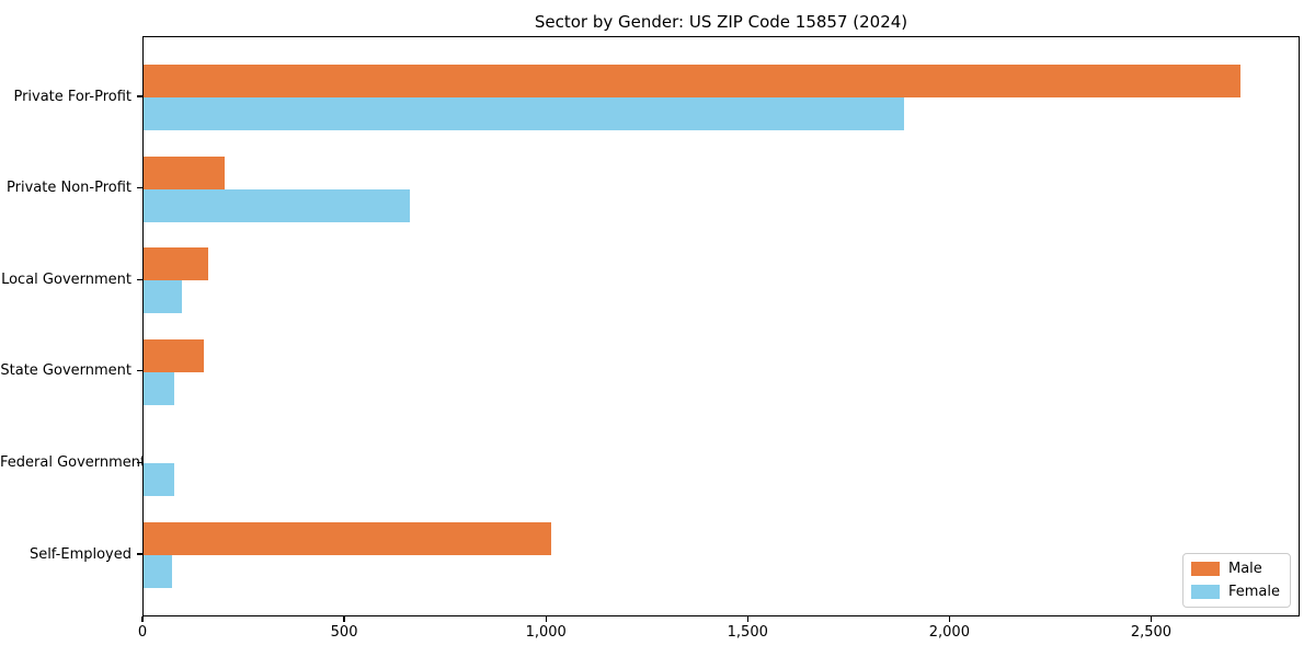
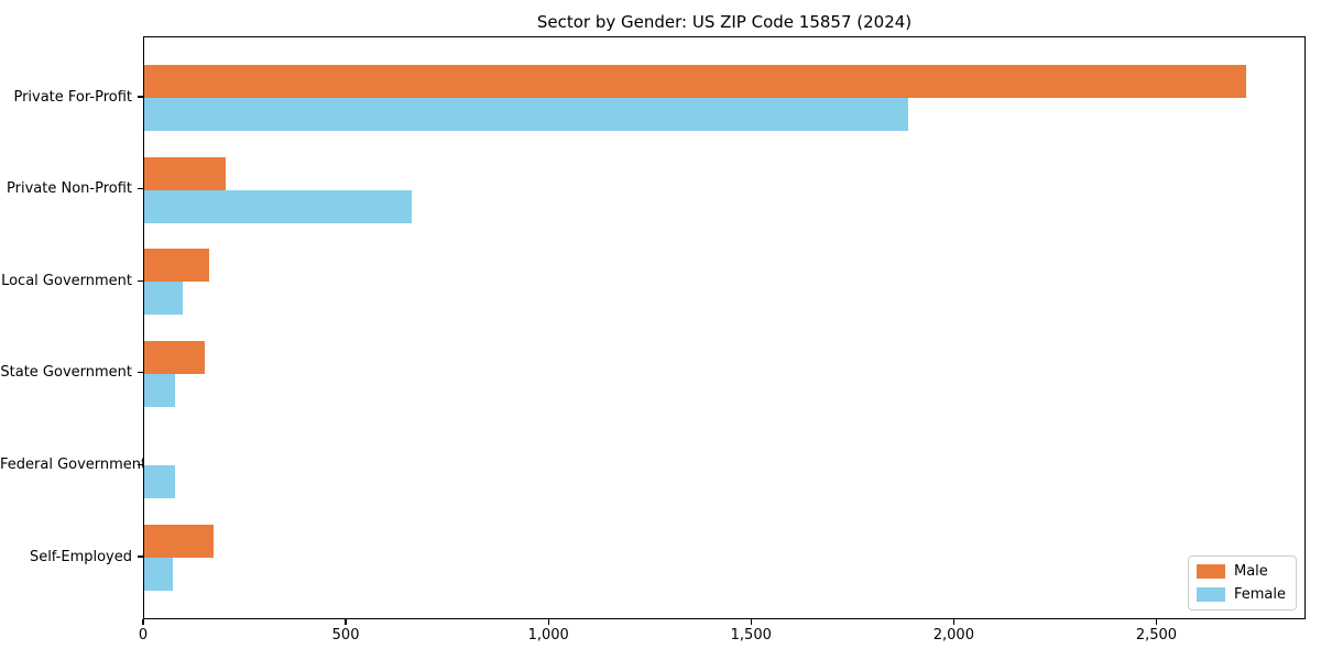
Male/Self-Employed: 1010 -> 170
